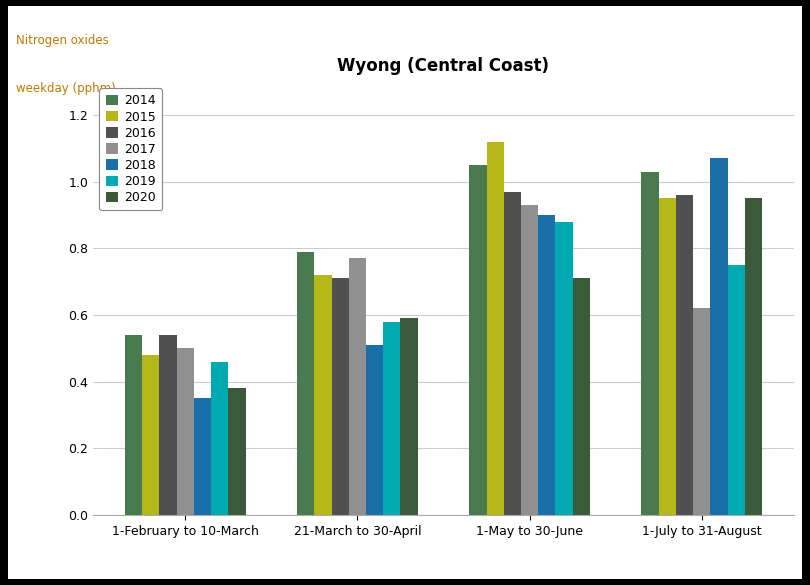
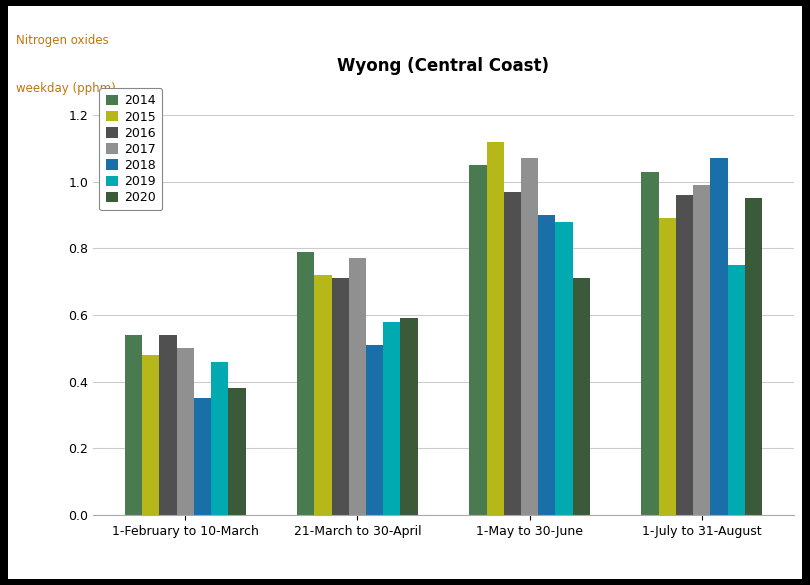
2017/1-May to 30-June: 0.93 -> 1.07
2015/1-July to 31-August: 0.95 -> 0.89
2017/1-July to 31-August: 0.62 -> 0.99
